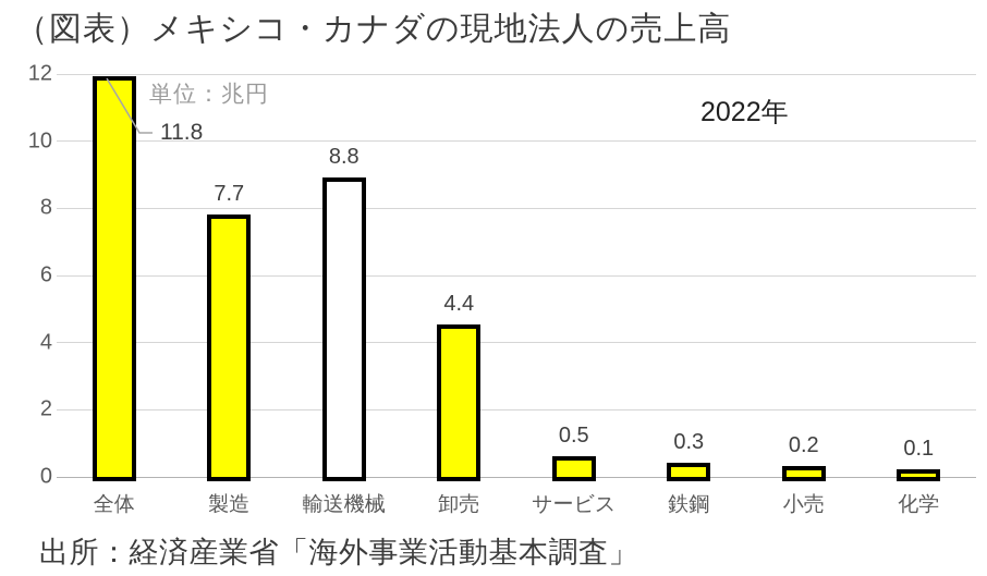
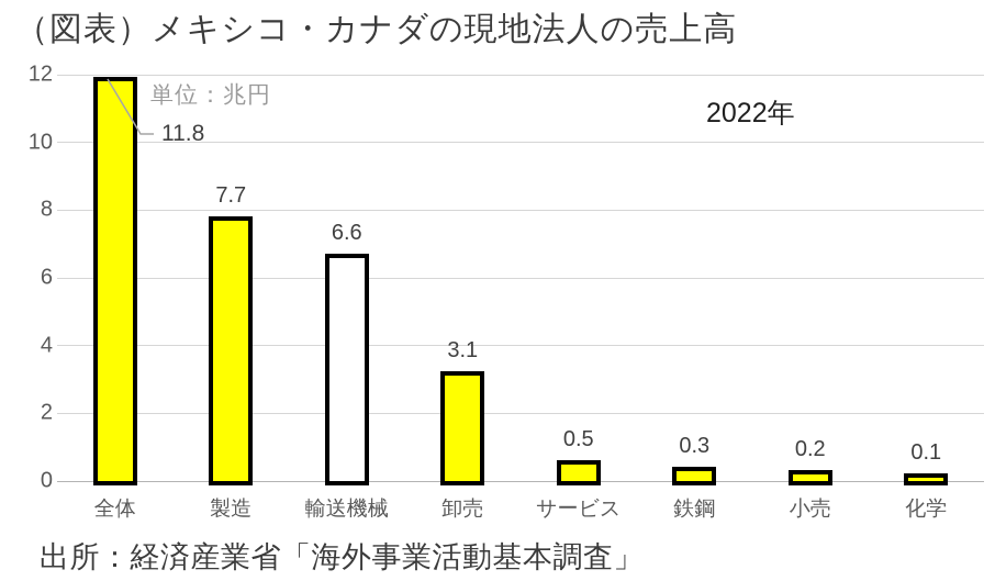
輸送機械: 8.8 -> 6.6
卸売: 4.4 -> 3.1
